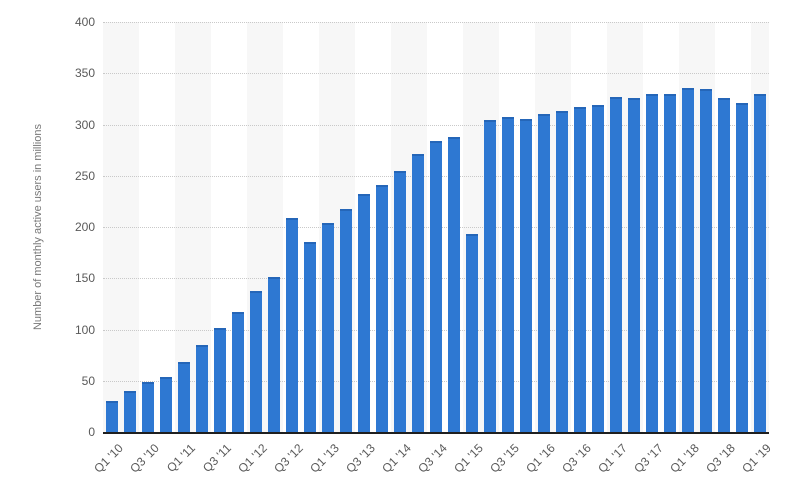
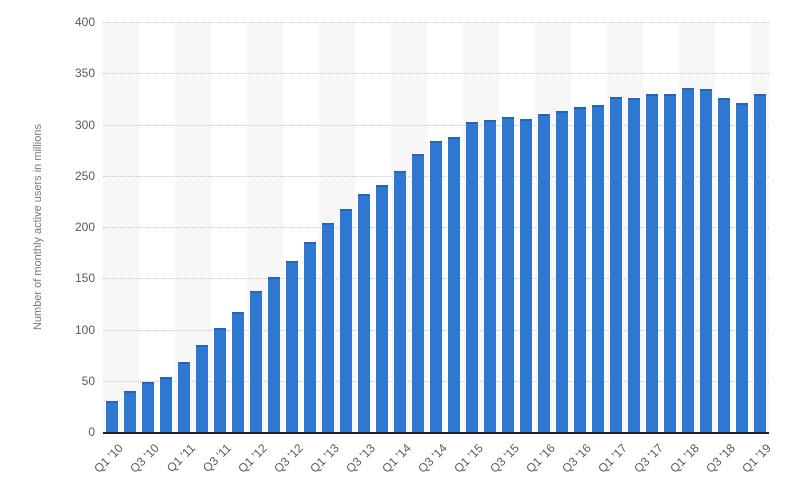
Q3 '12: 209 -> 167
Q1 '15: 193 -> 302
